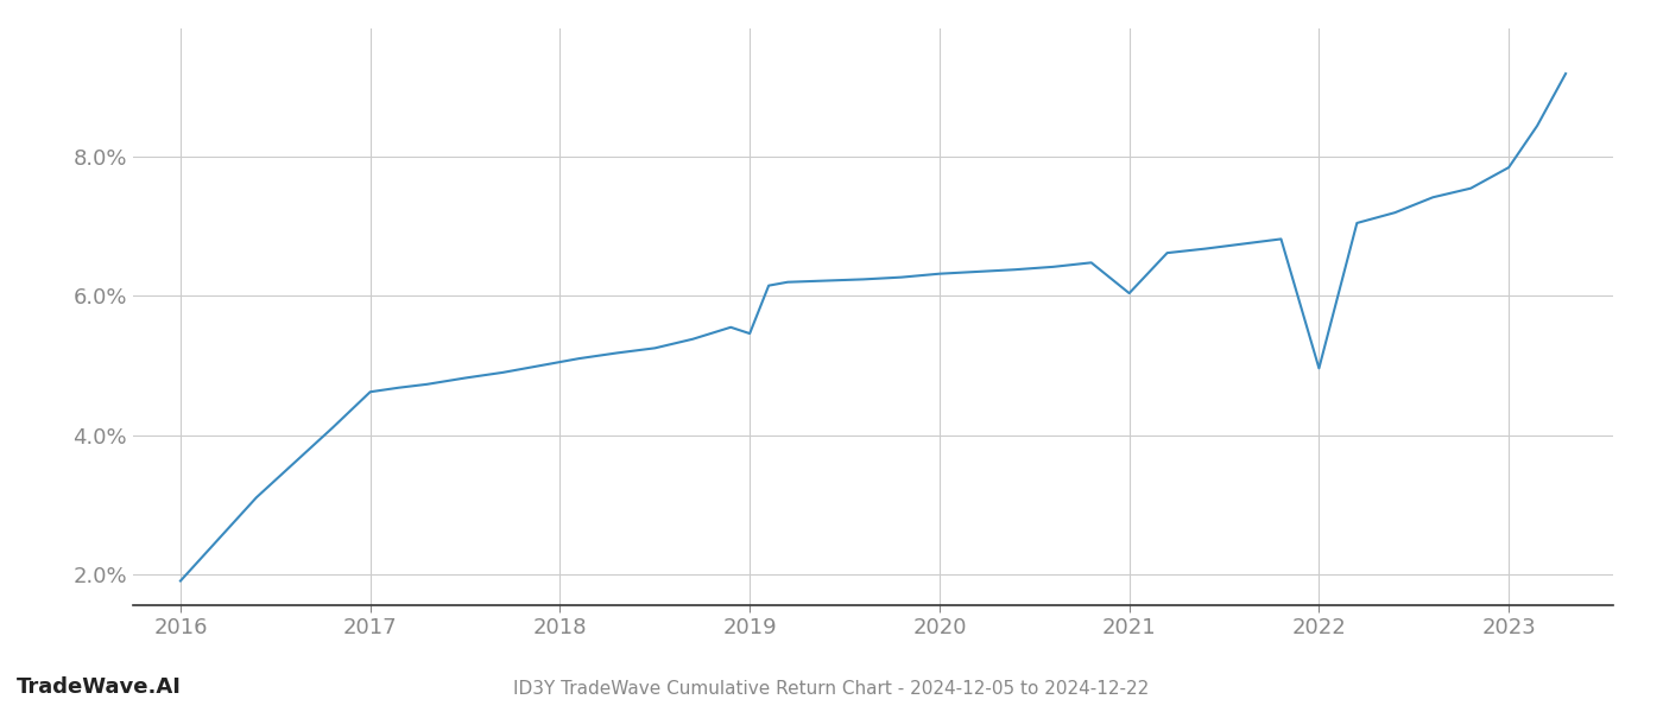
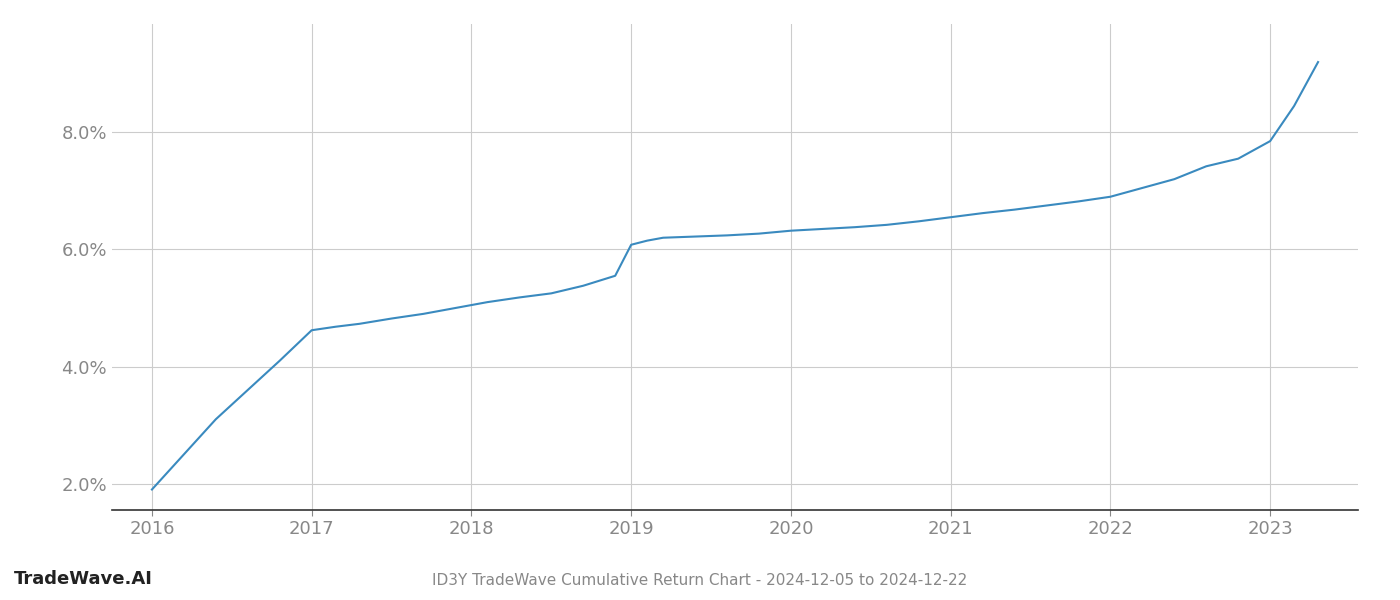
2019: 5.46% -> 6.08%
2021: 6.04% -> 6.55%
2022: 4.96% -> 6.90%
